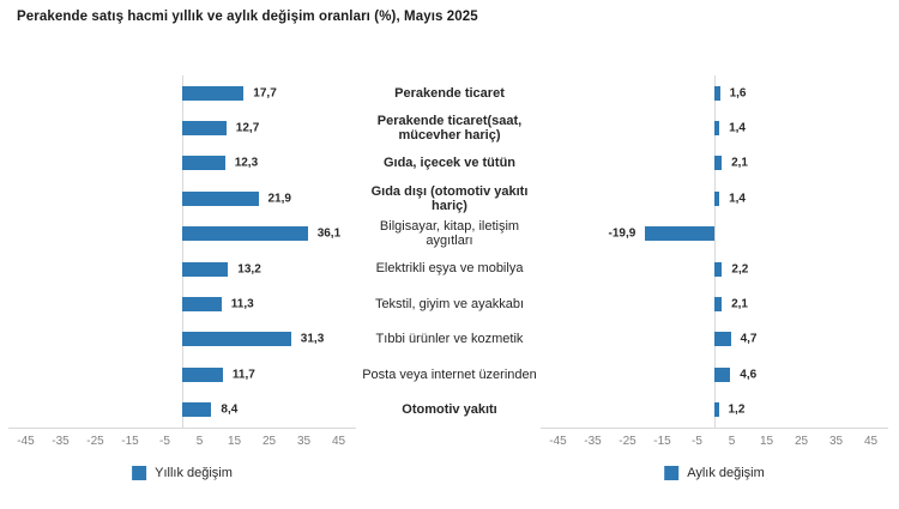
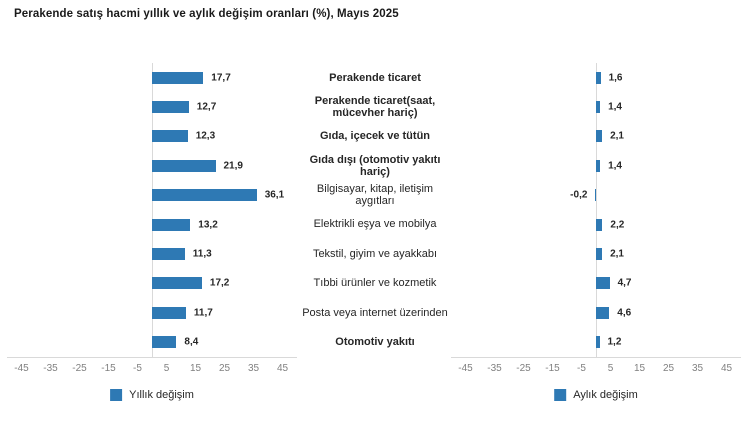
Aylık değişim/Bilgisayar, kitap, iletişim aygıtları: -19,9 -> -0,2
Yıllık değişim/Tıbbi ürünler ve kozmetik: 31,3 -> 17,2
